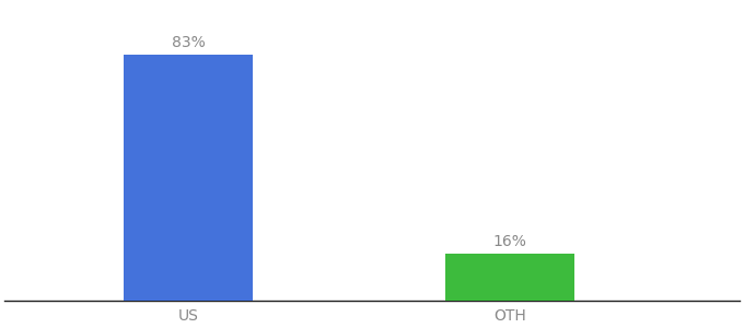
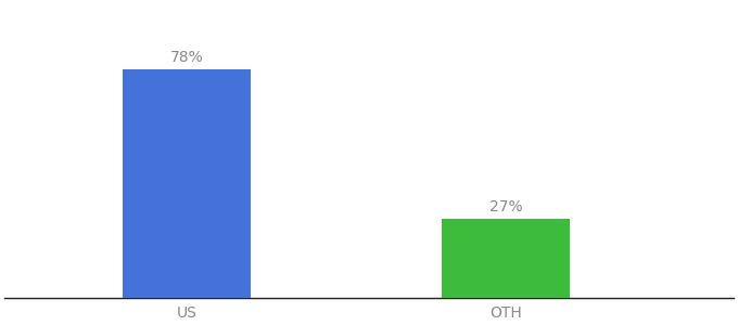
US: 83% -> 78%
OTH: 16% -> 27%
